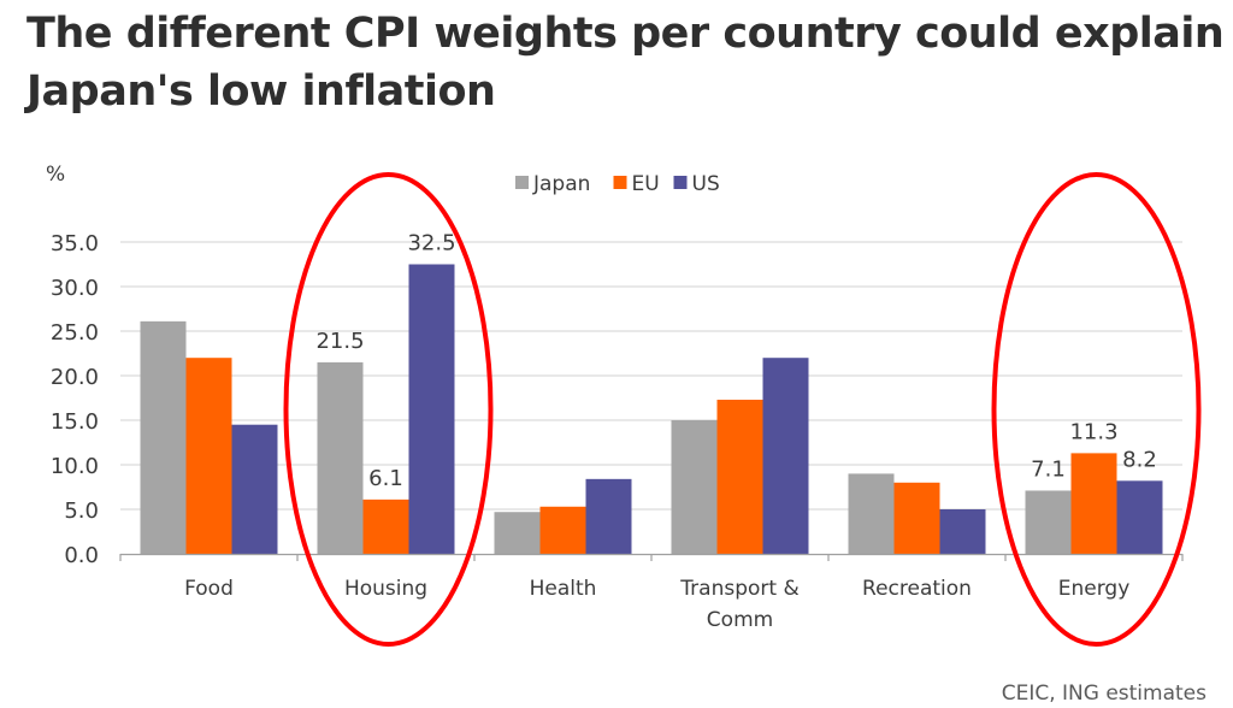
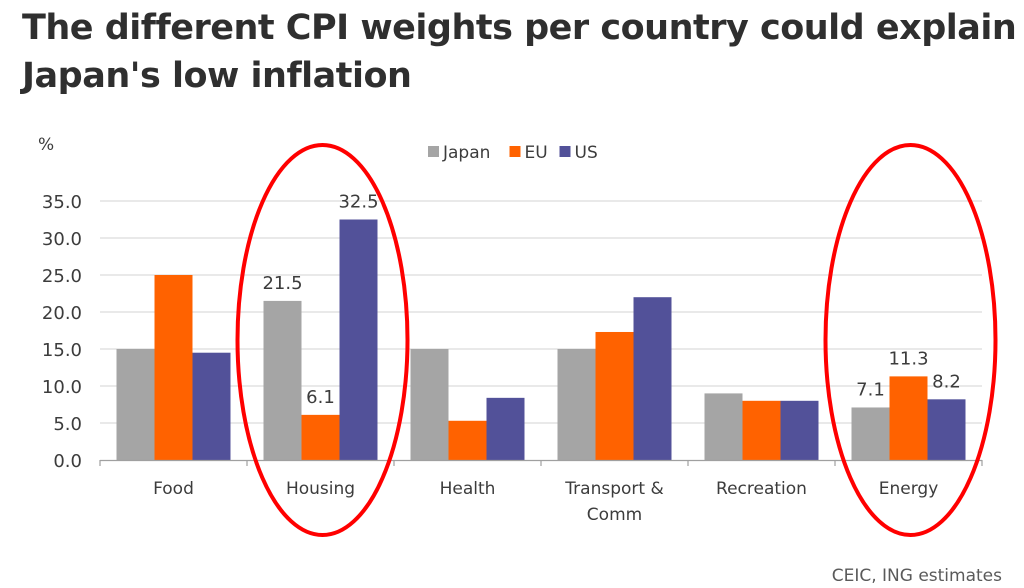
Japan/Food: 26 -> 15
EU/Food: 22 -> 25
Japan/Health: 5 -> 15
US/Recreation: 5 -> 8
